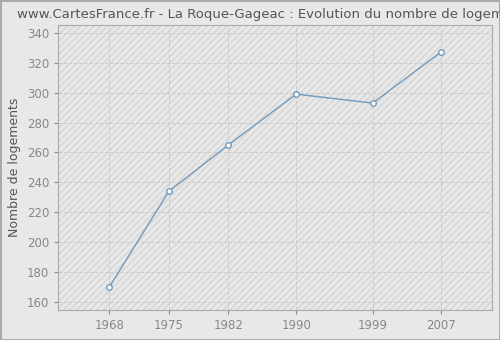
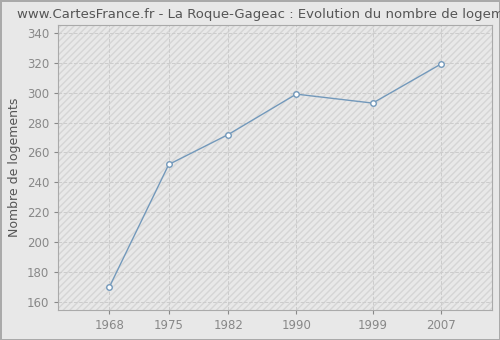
1975: 234 -> 252
1982: 265 -> 272
2007: 327 -> 319
